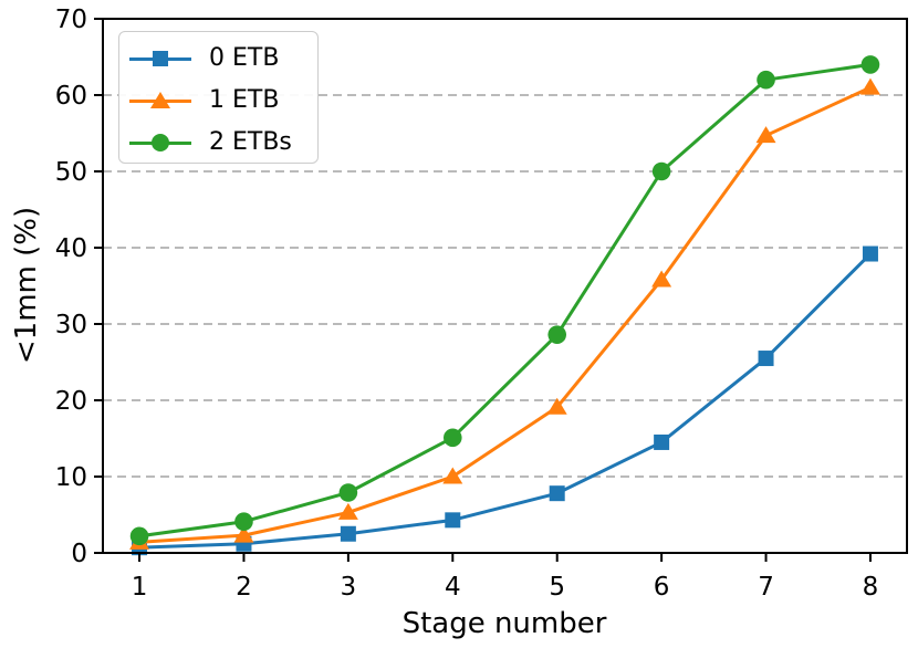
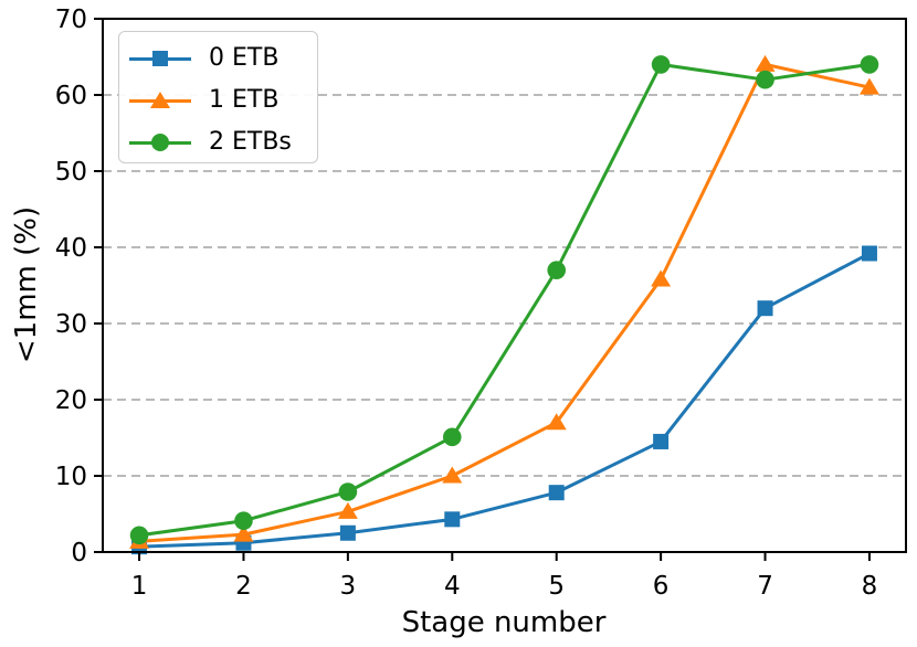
1 ETB/5: 19 -> 17
2 ETBs/5: 29 -> 37
2 ETBs/6: 50 -> 64
0 ETB/7: 26 -> 32
1 ETB/7: 55 -> 64
